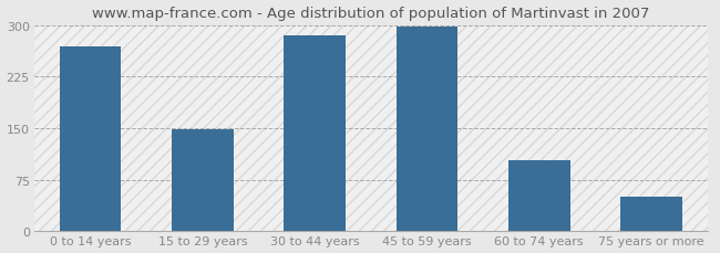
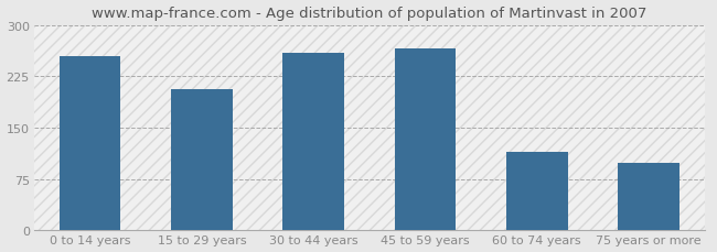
0 to 14 years: 270 -> 254
15 to 29 years: 148 -> 206
30 to 44 years: 285 -> 260
45 to 59 years: 298 -> 266
60 to 74 years: 103 -> 114
75 years or more: 50 -> 98
